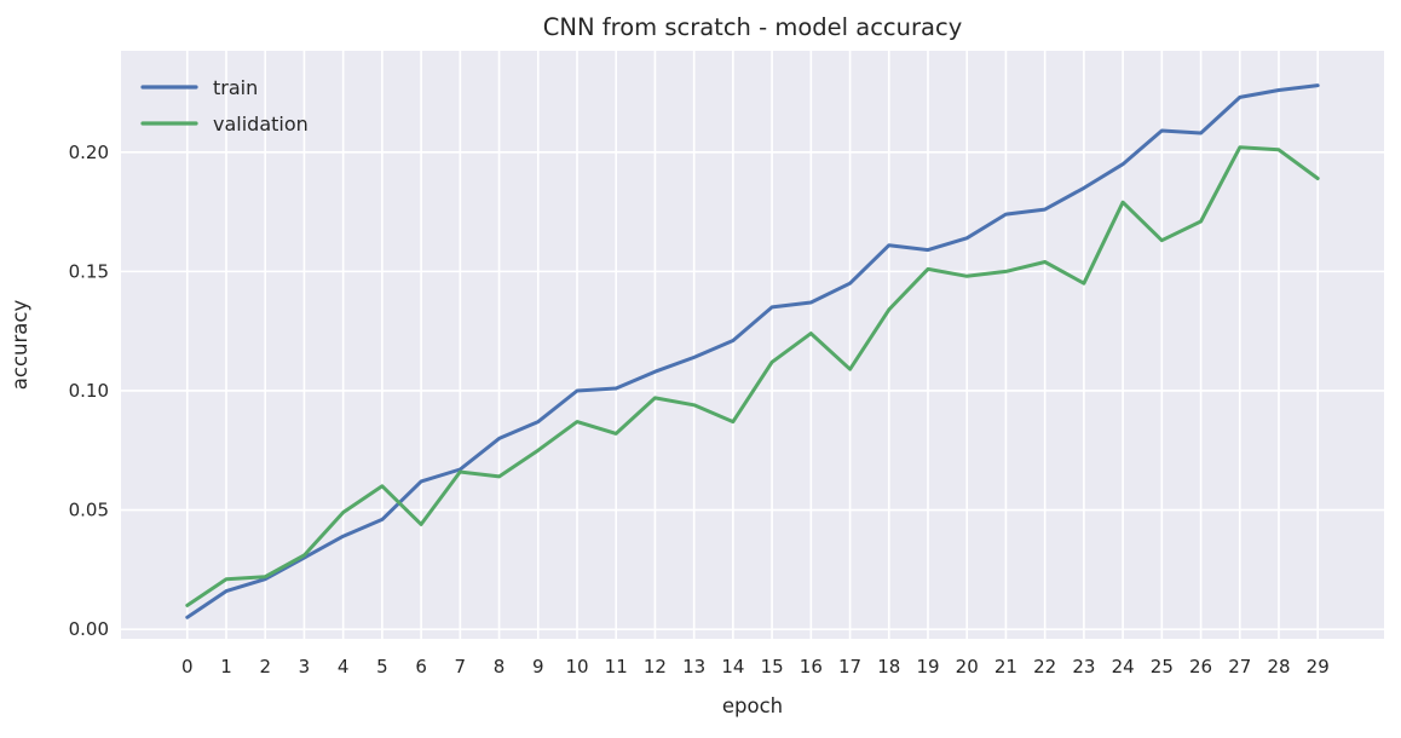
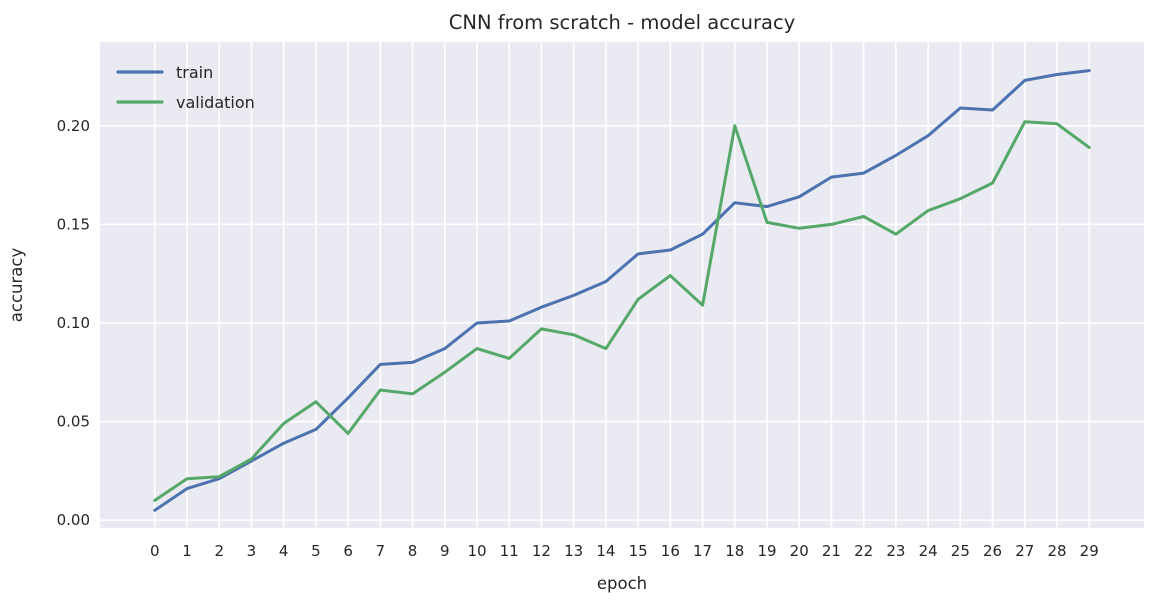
train/7: 0.067 -> 0.079
validation/18: 0.134 -> 0.200
validation/24: 0.179 -> 0.157
